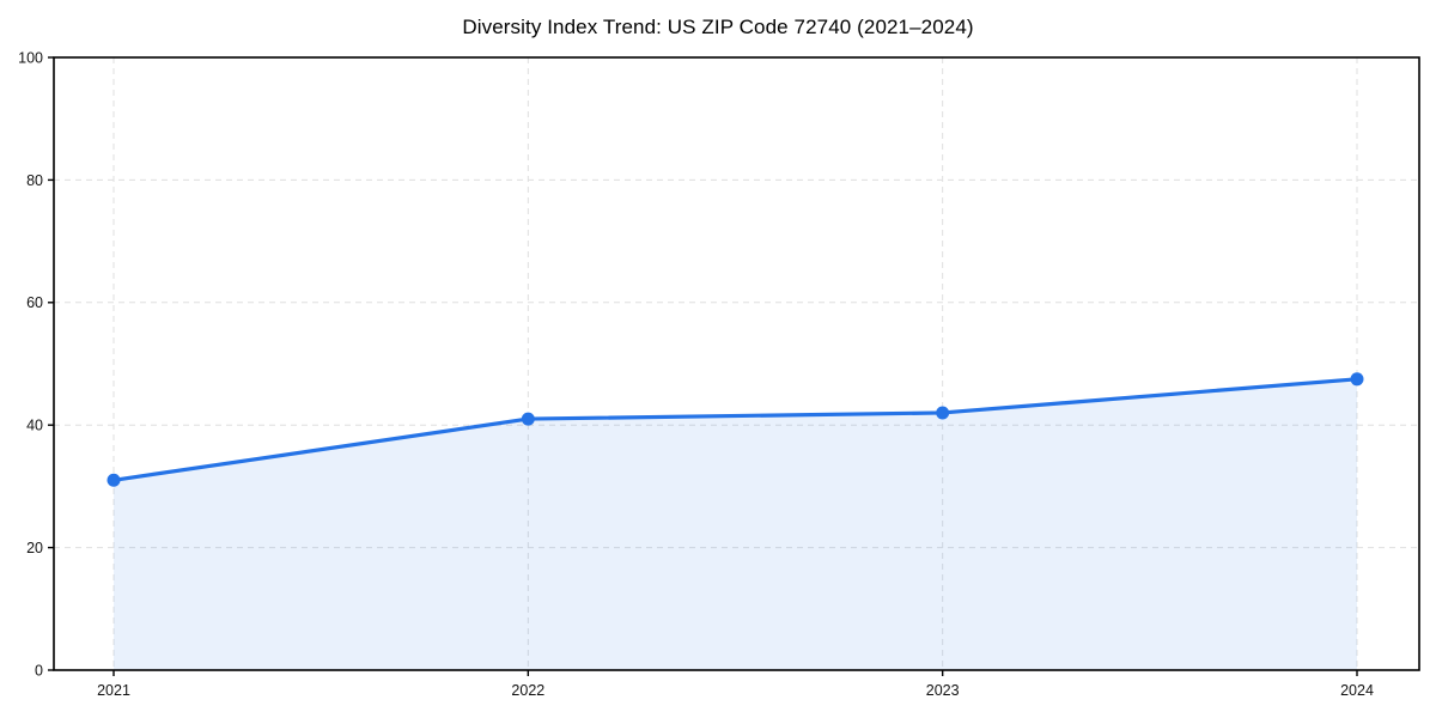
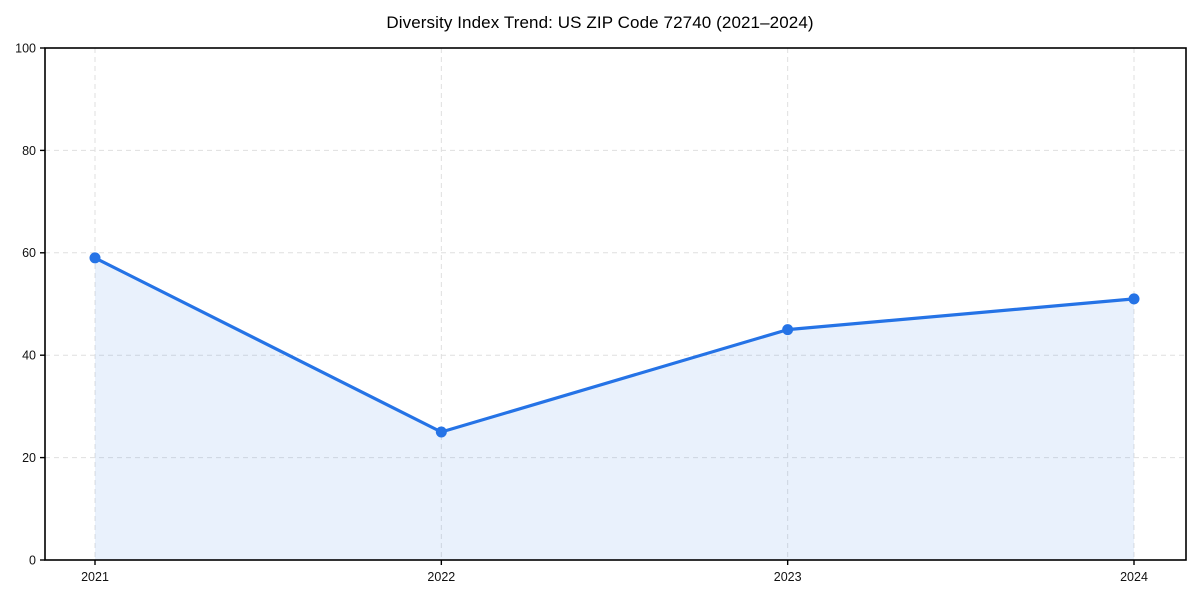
2021: 31 -> 59
2022: 41 -> 25
2023: 42 -> 45
2024: 48 -> 51
